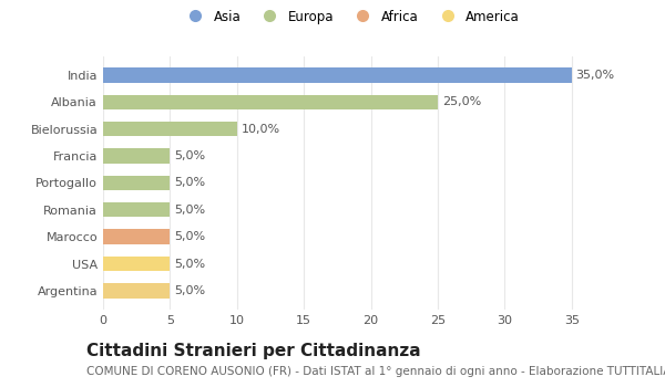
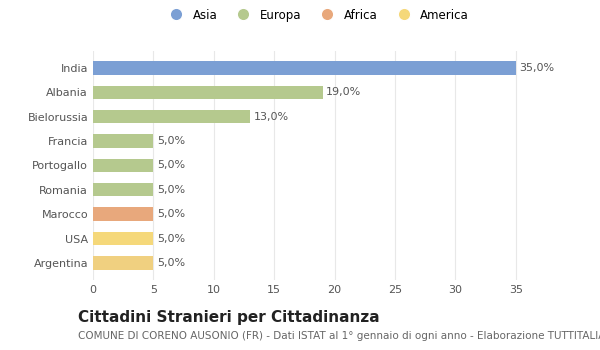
Albania: 25,0% -> 19,0%
Bielorussia: 10,0% -> 13,0%
